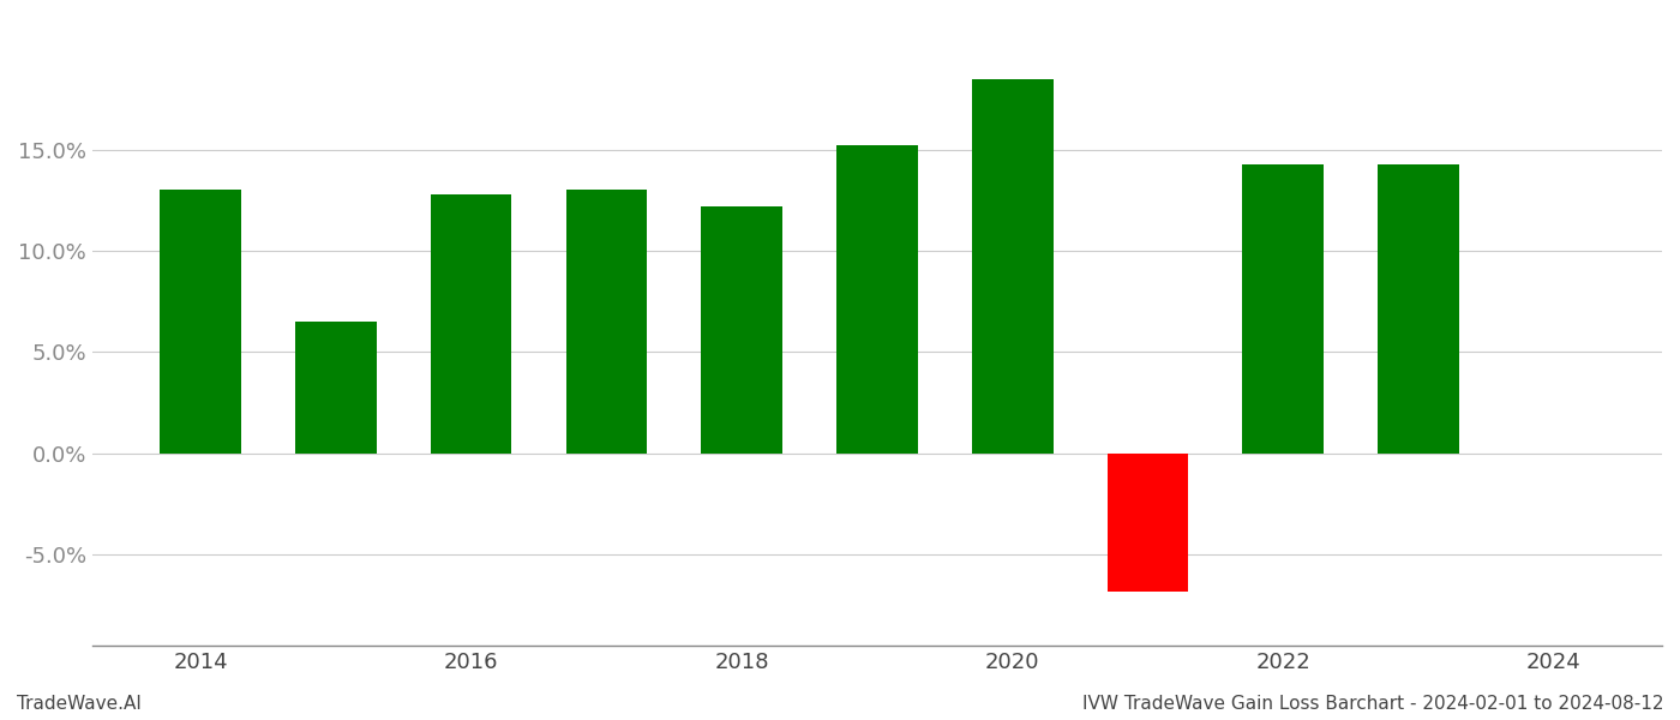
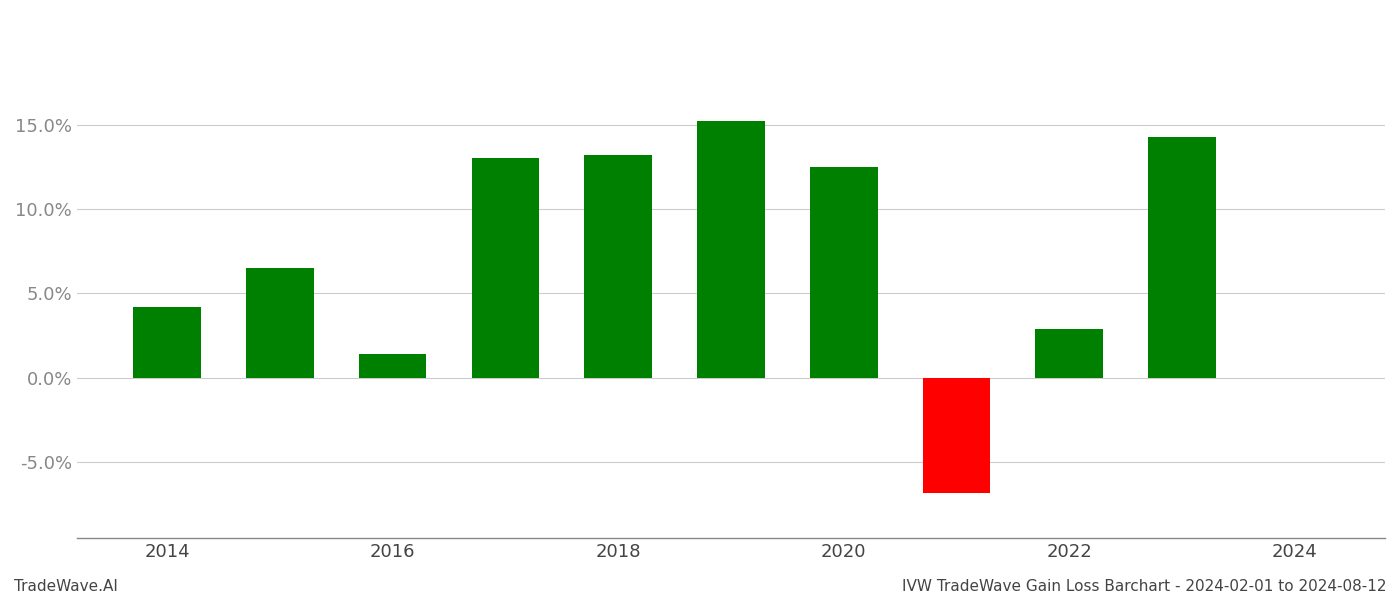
2014: 13.0% -> 4.2%
2016: 12.8% -> 1.4%
2018: 12.2% -> 13.2%
2020: 18.5% -> 12.5%
2022: 14.3% -> 2.9%
